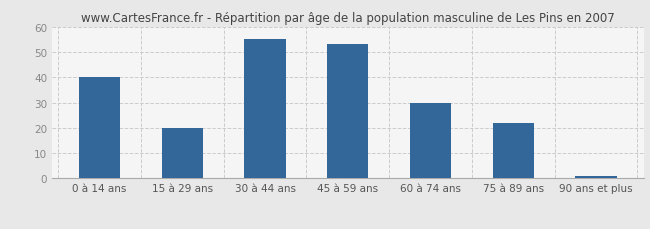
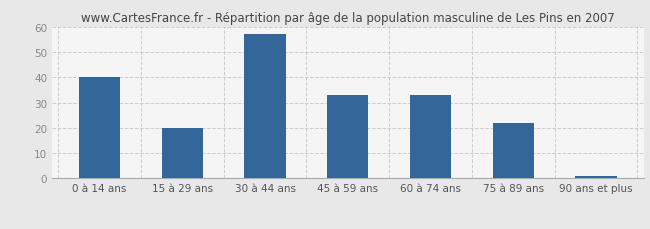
30 à 44 ans: 55 -> 57
45 à 59 ans: 53 -> 33
60 à 74 ans: 30 -> 33
